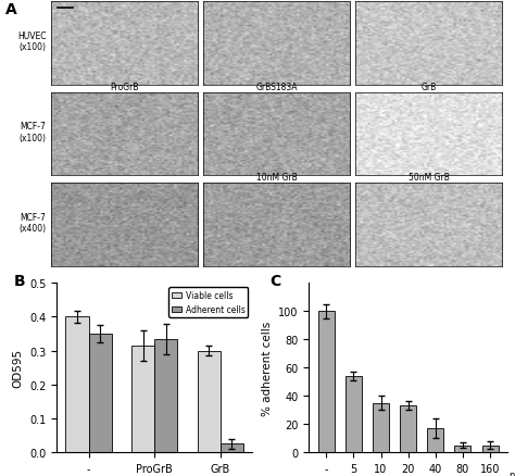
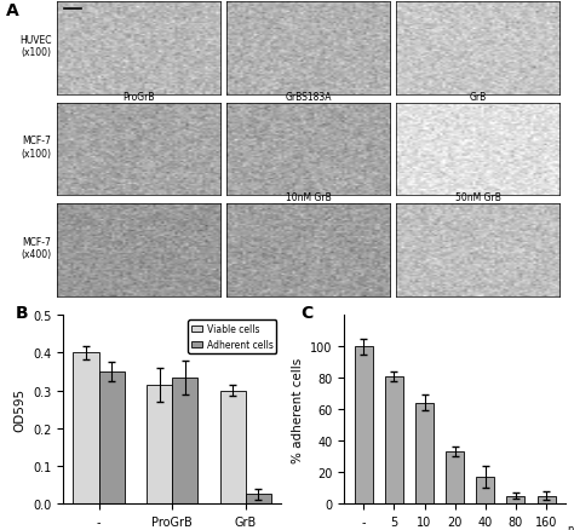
5: 54 -> 81
10: 35 -> 64
